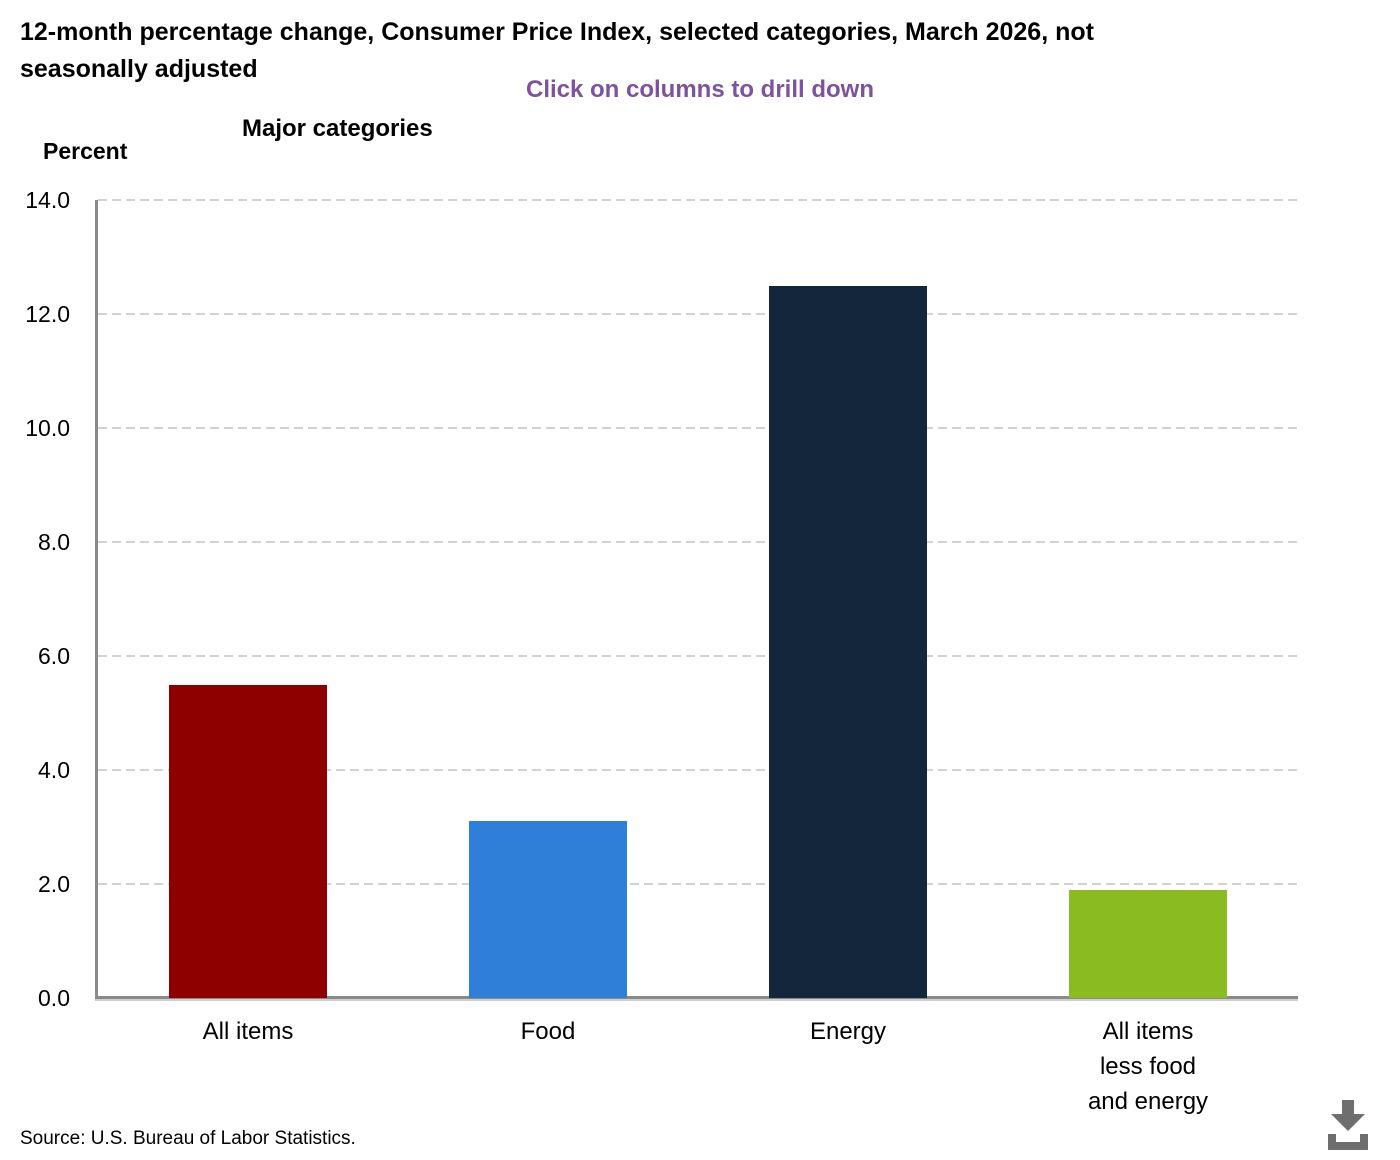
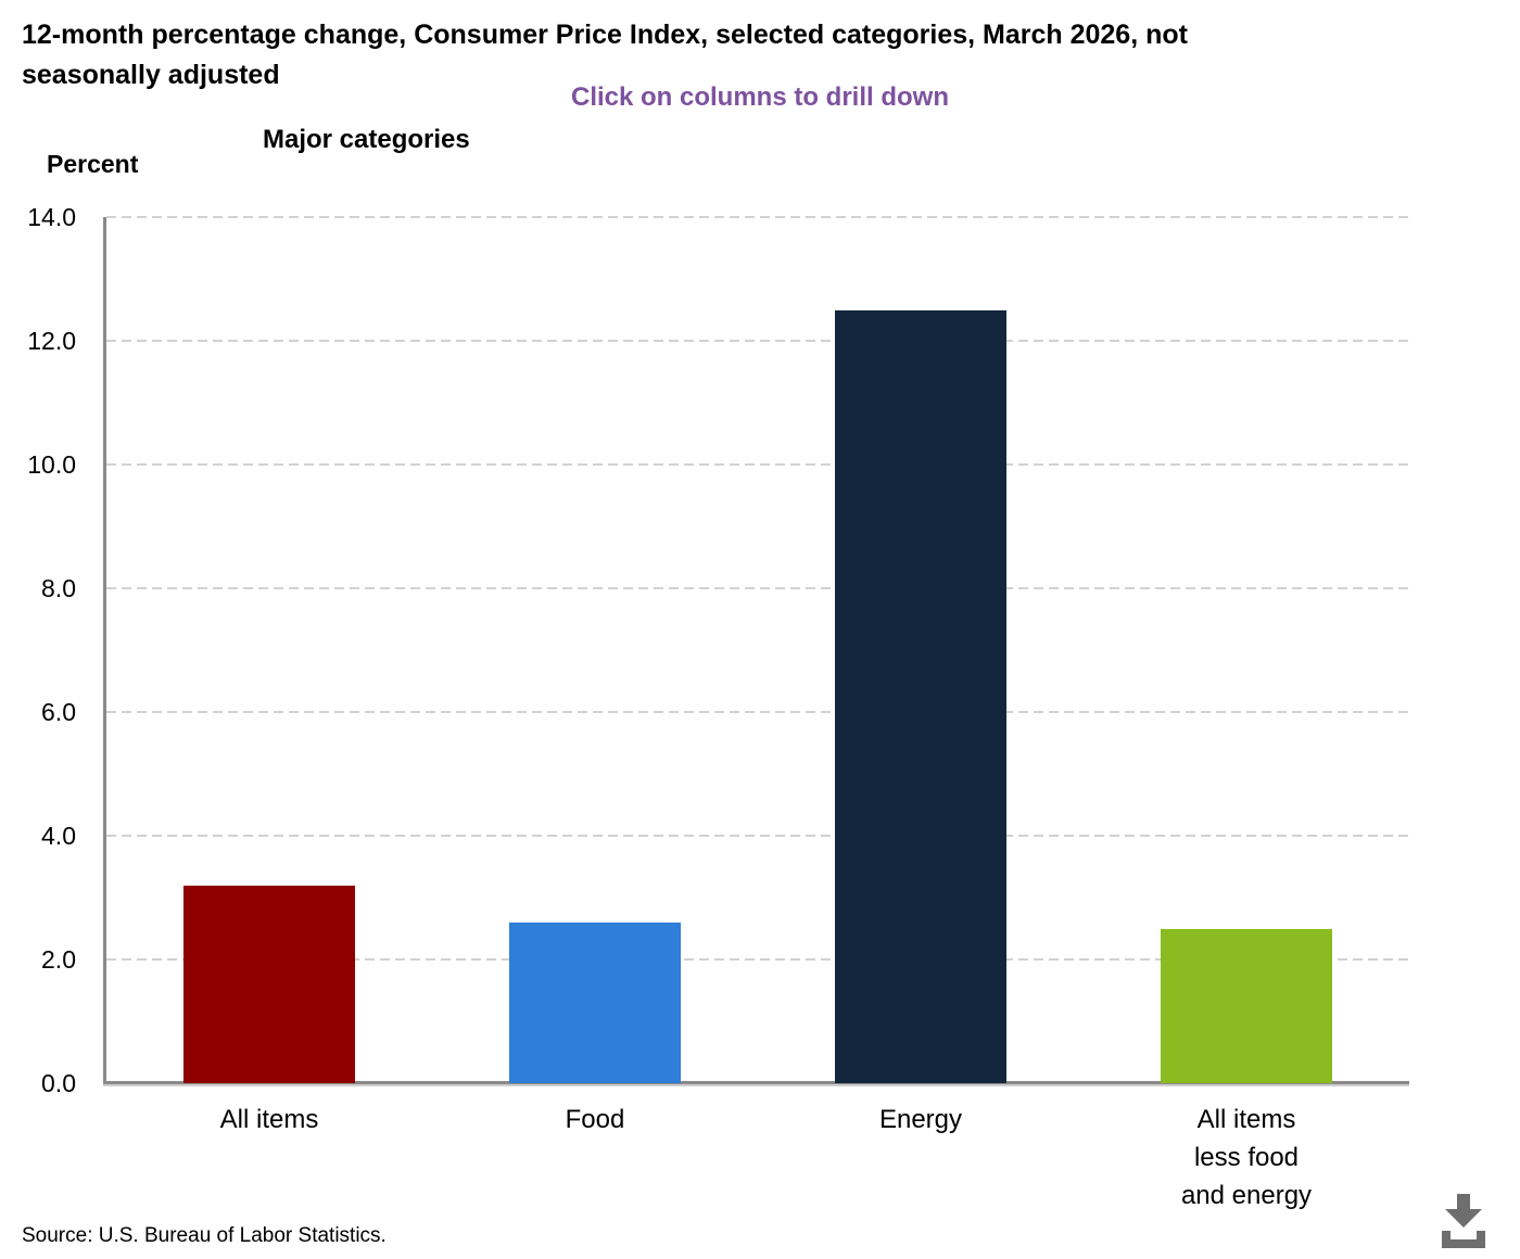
All items: 5.5 -> 3.2
Food: 3.1 -> 2.6
All items less food and energy: 1.9 -> 2.5
